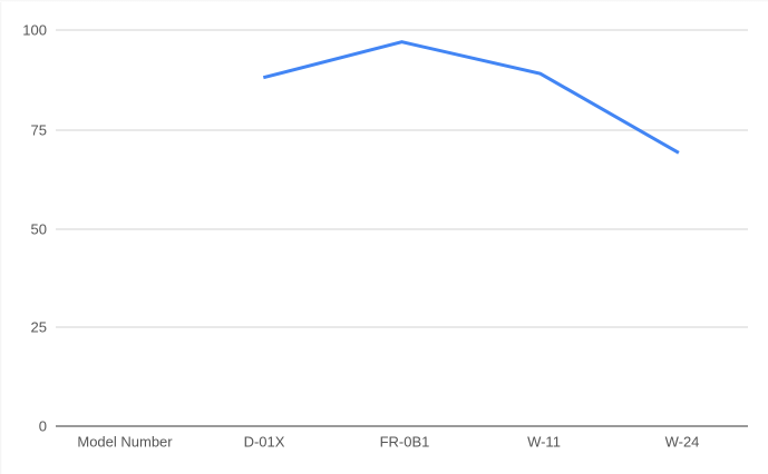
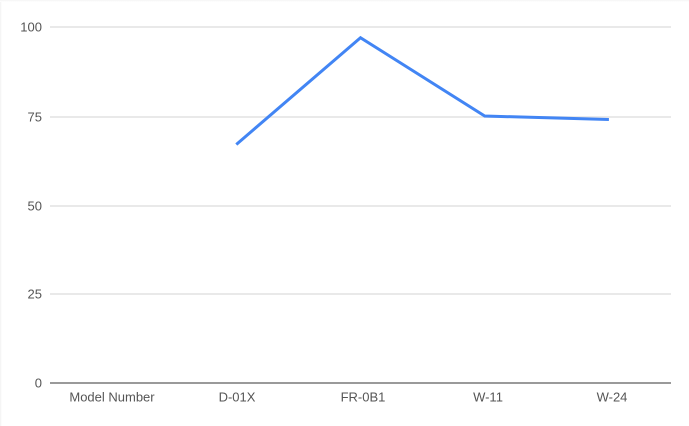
D-01X: 88 -> 67
W-11: 89 -> 75
W-24: 69 -> 74
